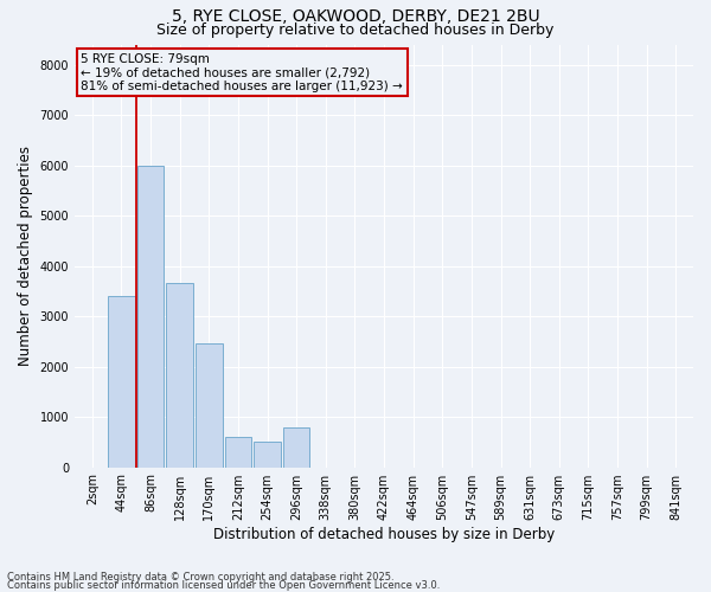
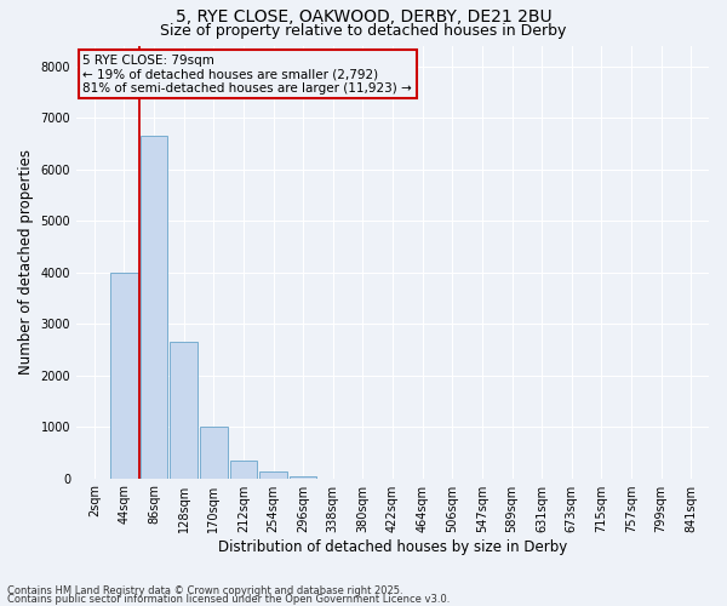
44sqm: 3400 -> 4000
86sqm: 6000 -> 6650
128sqm: 3650 -> 2650
170sqm: 2450 -> 1000
212sqm: 600 -> 350
254sqm: 500 -> 120
296sqm: 800 -> 30
